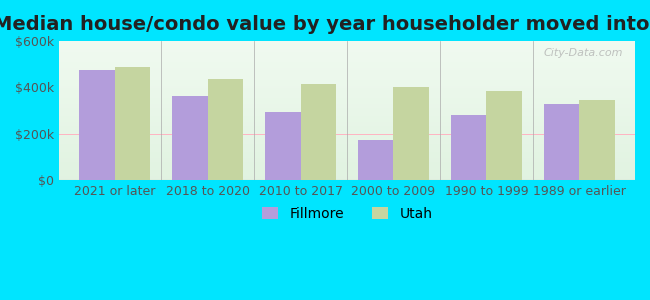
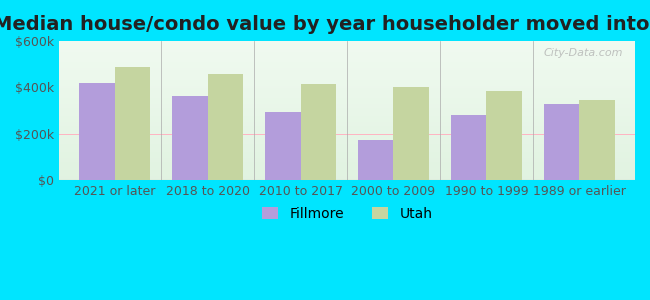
Fillmore/2021 or later: $475k -> $420k
Utah/2018 to 2020: $435k -> $460k
